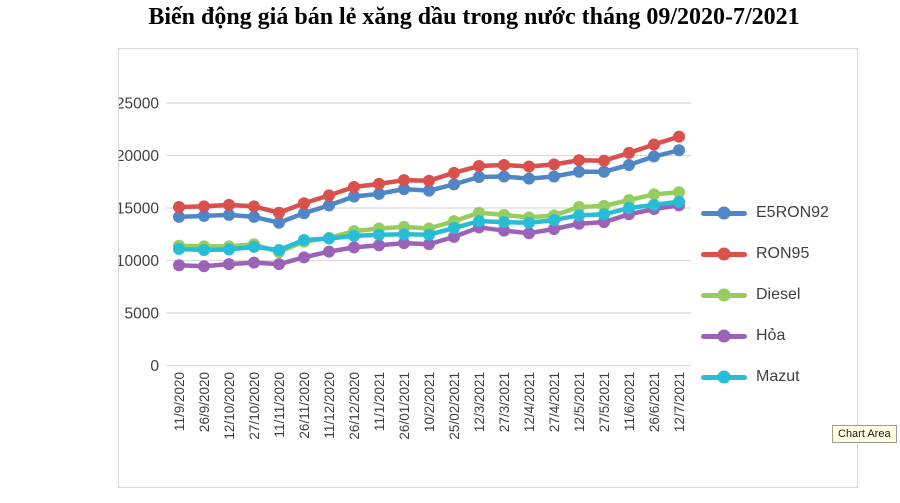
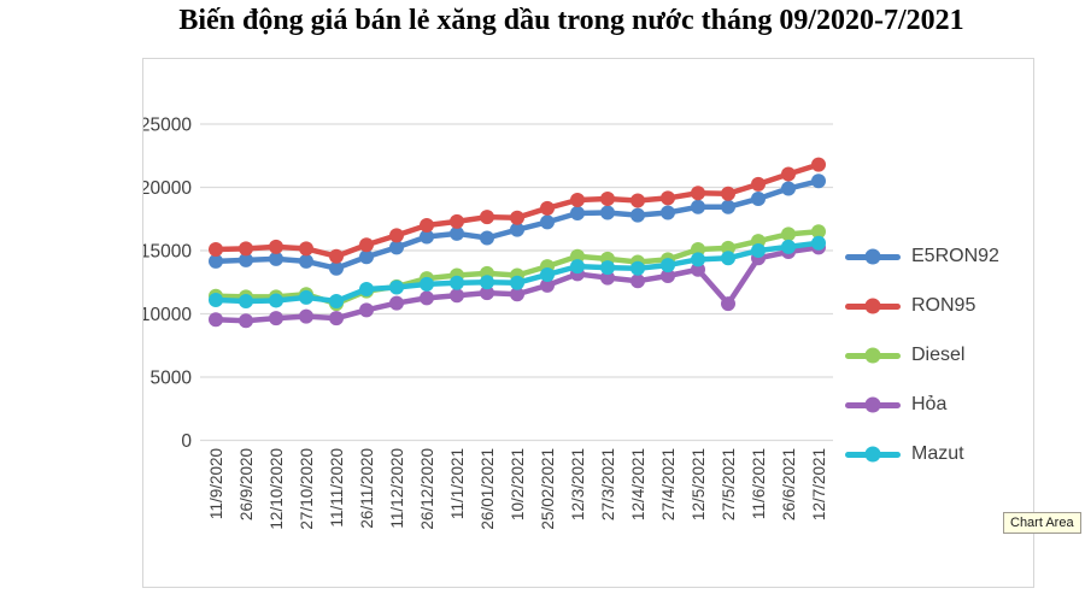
E5RON92/26/01/2021: 16800 -> 16000
Hỏa/27/5/2021: 13600 -> 10800
